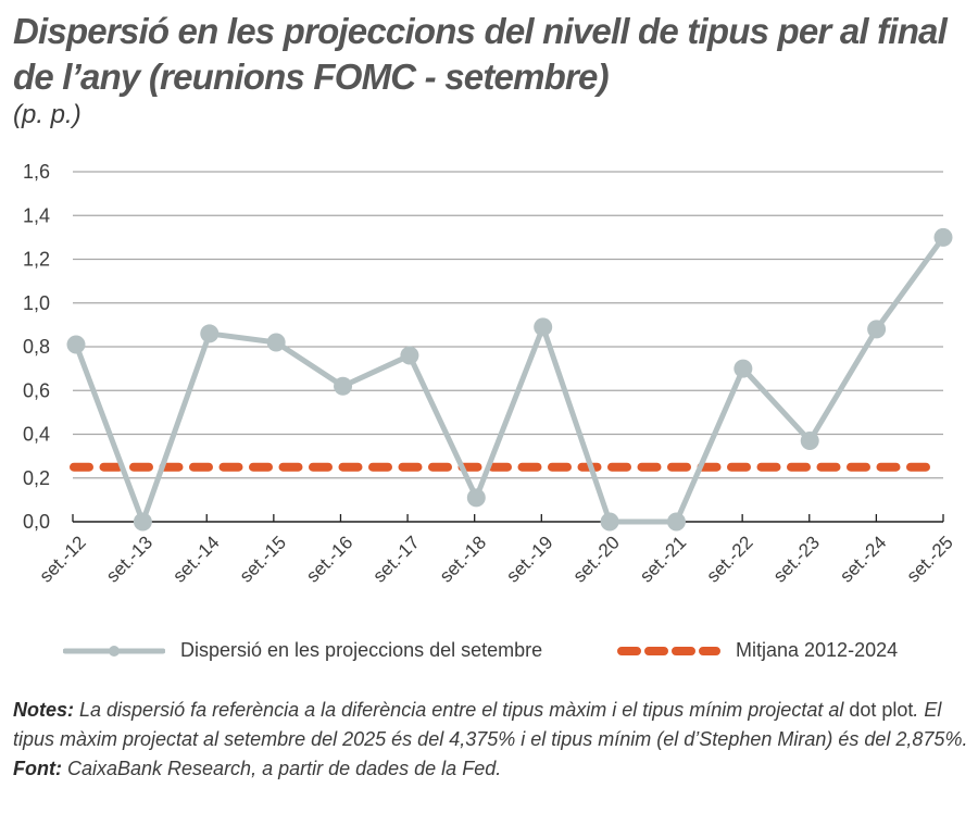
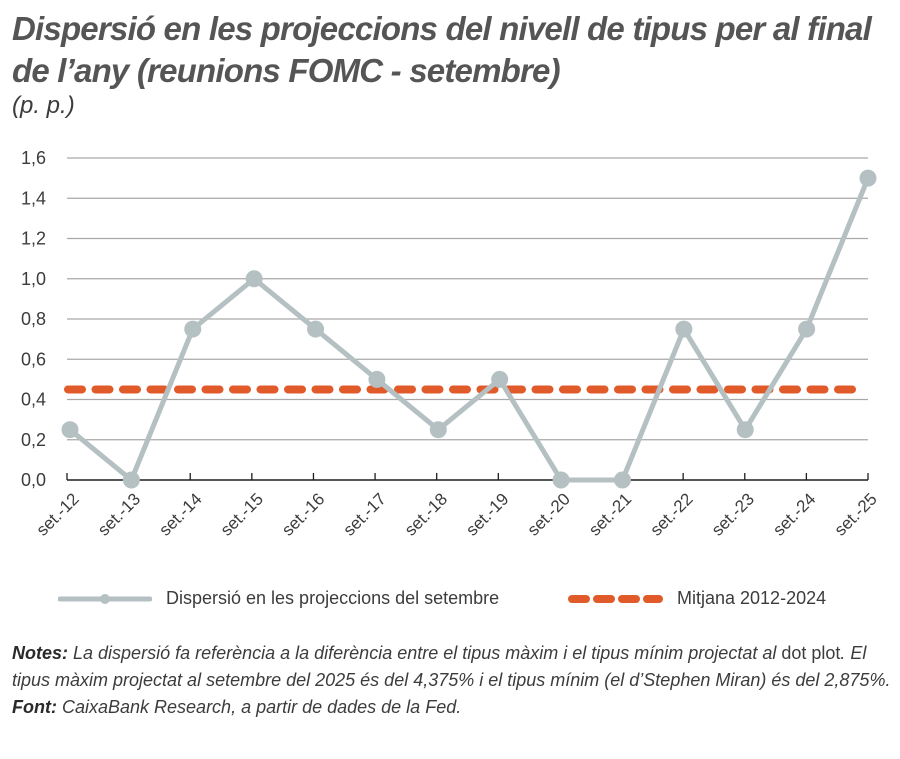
Dispersió en les projeccions del setembre/set.-12: 0,81 -> 0,25
Mitjana 2012-2024/set.-12: 0,25 -> 0,45
Mitjana 2012-2024/set.-13: 0,58 -> 0,45
Dispersió en les projeccions del setembre/set.-14: 0,86 -> 0,75
Mitjana 2012-2024/set.-14: 0,83 -> 0,45
Dispersió en les projeccions del setembre/set.-15: 0,82 -> 1,00
Mitjana 2012-2024/set.-15: 0,10 -> 0,45
Dispersió en les projeccions del setembre/set.-16: 0,62 -> 0,75
Mitjana 2012-2024/set.-16: 0,27 -> 0,45
Dispersió en les projeccions del setembre/set.-17: 0,76 -> 0,50
Mitjana 2012-2024/set.-17: 0,30 -> 0,45
Dispersió en les projeccions del setembre/set.-18: 0,11 -> 0,25
Mitjana 2012-2024/set.-18: 0,39 -> 0,45
Dispersió en les projeccions del setembre/set.-19: 0,89 -> 0,50
Mitjana 2012-2024/set.-19: 0,39 -> 0,45
Mitjana 2012-2024/set.-20: 0,53 -> 0,45
Mitjana 2012-2024/set.-21: 0,58 -> 0,45
Dispersió en les projeccions del setembre/set.-22: 0,70 -> 0,75
Mitjana 2012-2024/set.-22: 0,36 -> 0,45
Dispersió en les projeccions del setembre/set.-23: 0,37 -> 0,25
Mitjana 2012-2024/set.-23: 0,34 -> 0,45
Dispersió en les projeccions del setembre/set.-24: 0,88 -> 0,75
Mitjana 2012-2024/set.-24: 0,97 -> 0,45
Dispersió en les projeccions del setembre/set.-25: 1,30 -> 1,50
Mitjana 2012-2024/set.-25: 0,72 -> 0,45
